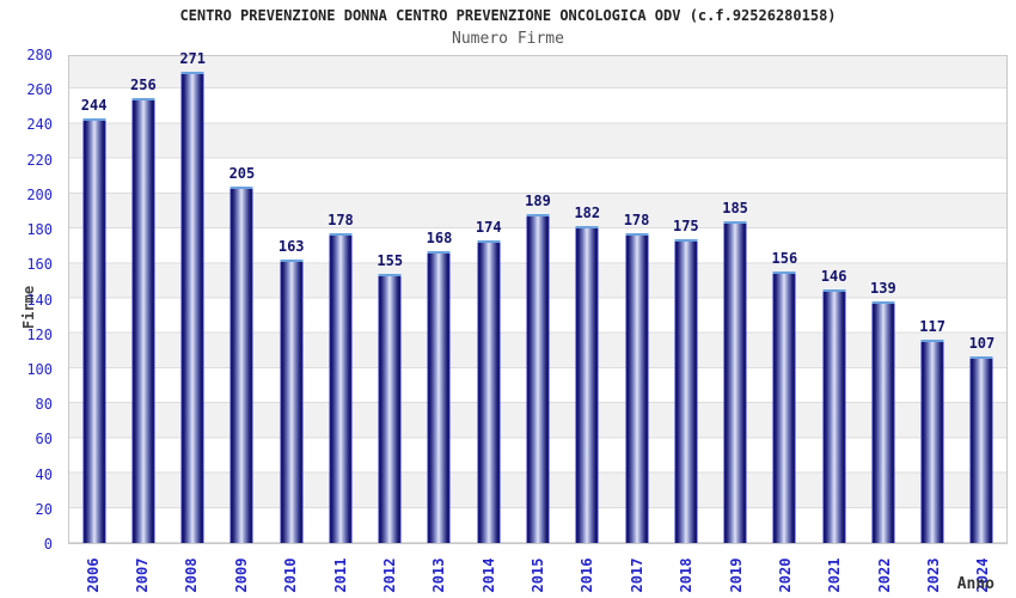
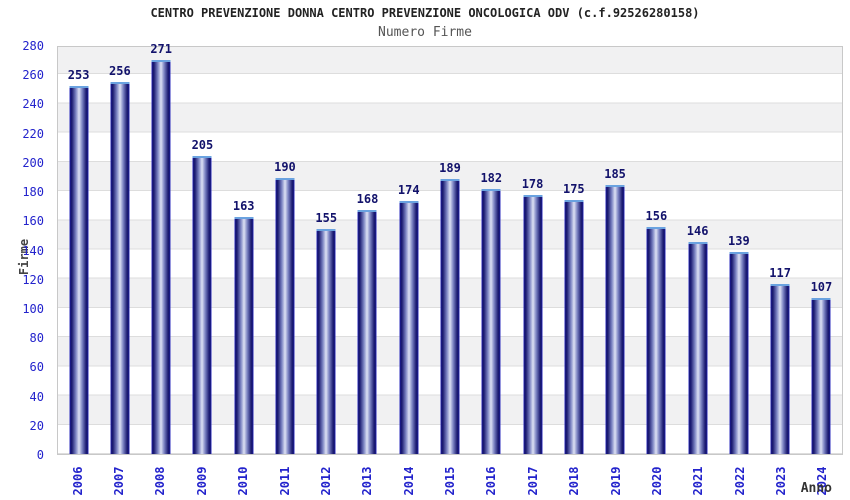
2006: 244 -> 253
2011: 178 -> 190
